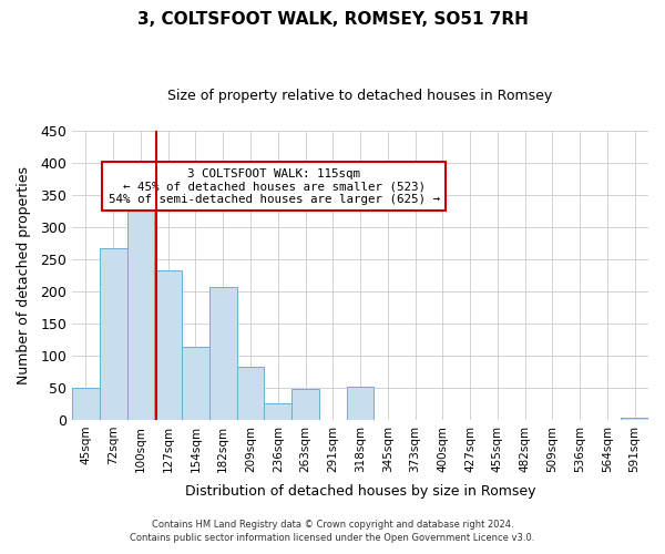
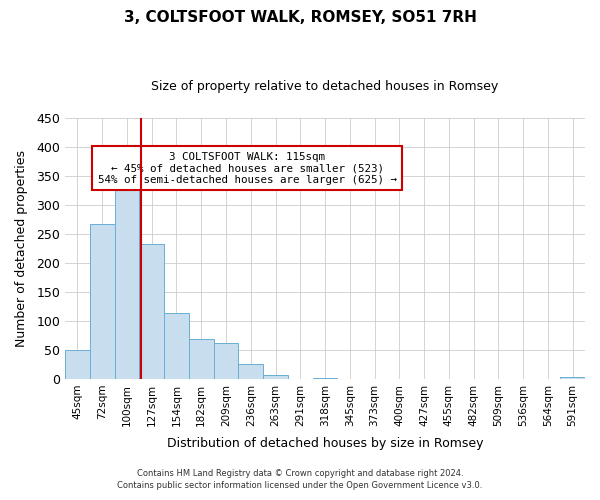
182sqm: 206 -> 68
209sqm: 82 -> 62
263sqm: 48 -> 6
318sqm: 52 -> 2
